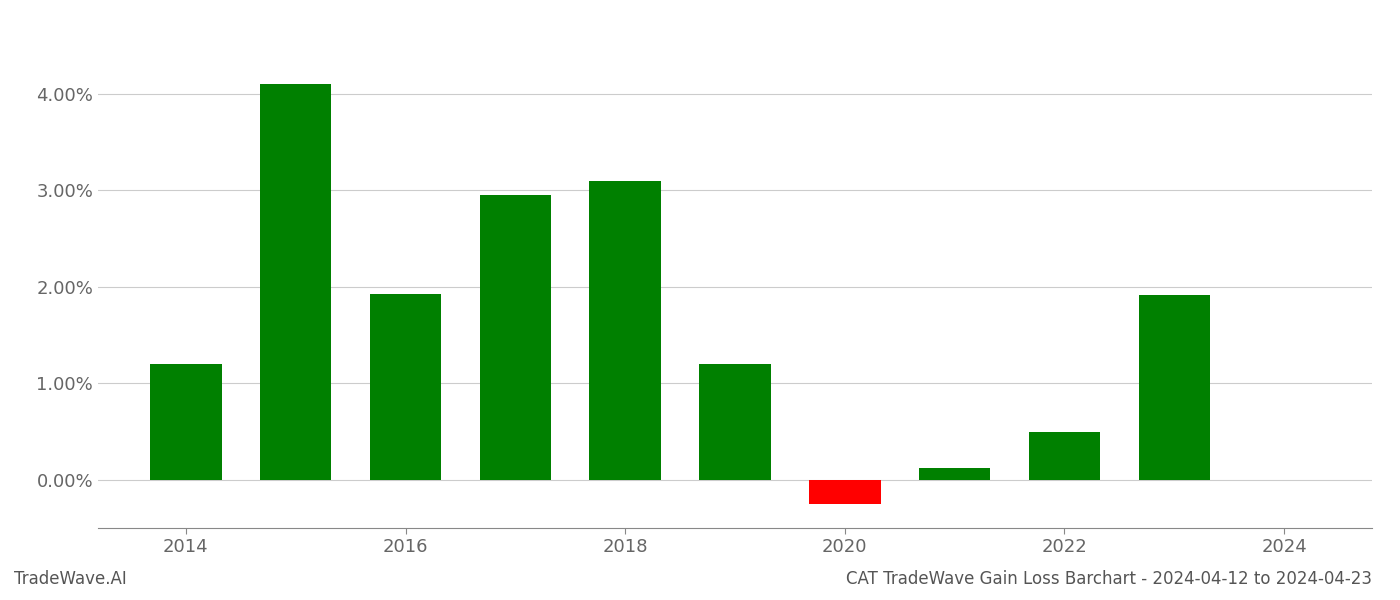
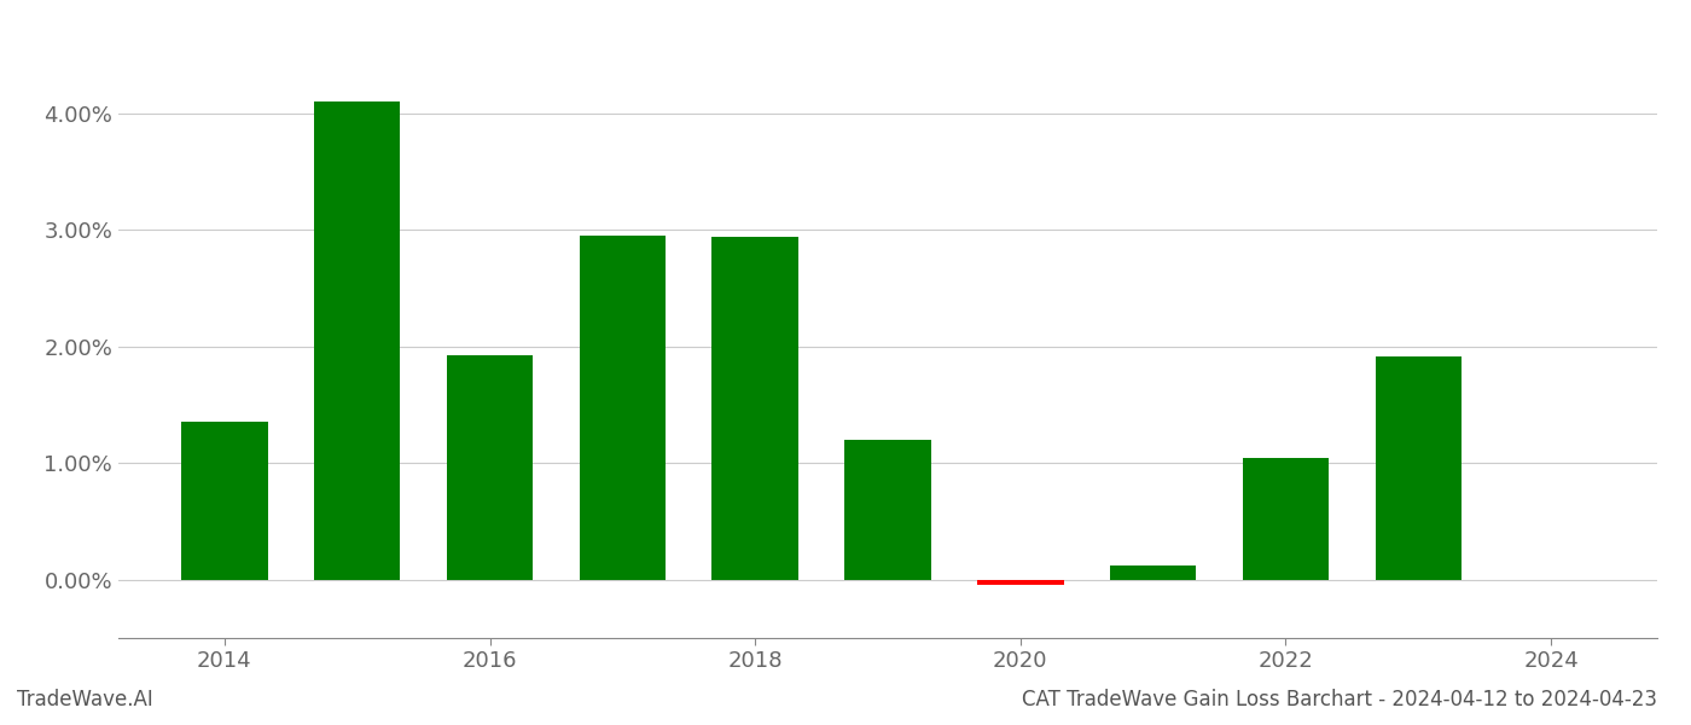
2014: 1.20% -> 1.36%
2018: 3.10% -> 2.94%
2020: -0.25% -> -0.04%
2022: 0.50% -> 1.04%
